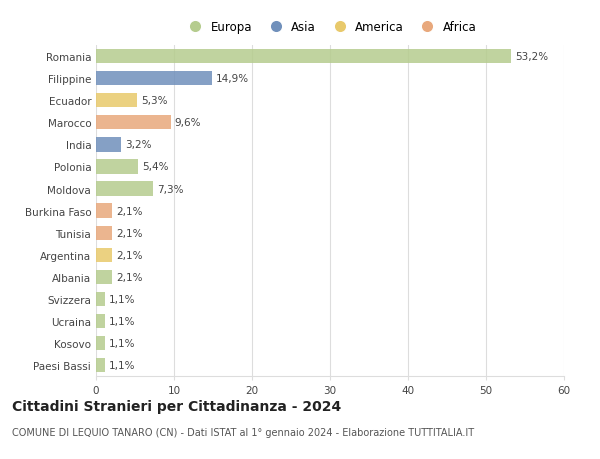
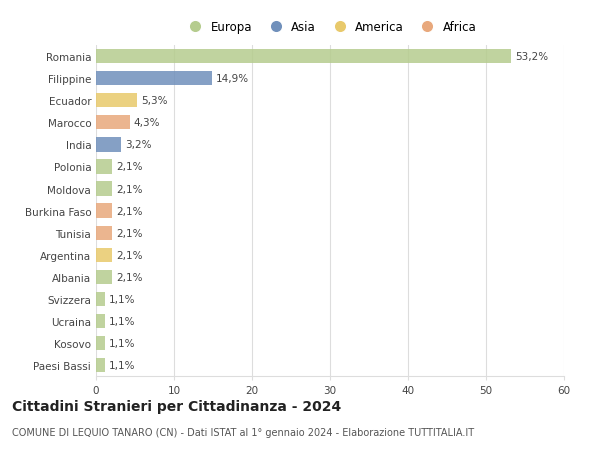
Marocco: 9,6% -> 4,3%
Polonia: 5,4% -> 2,1%
Moldova: 7,3% -> 2,1%
